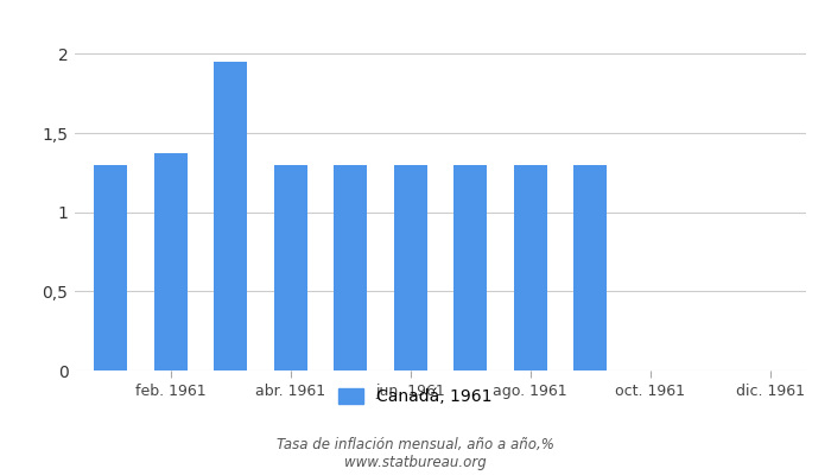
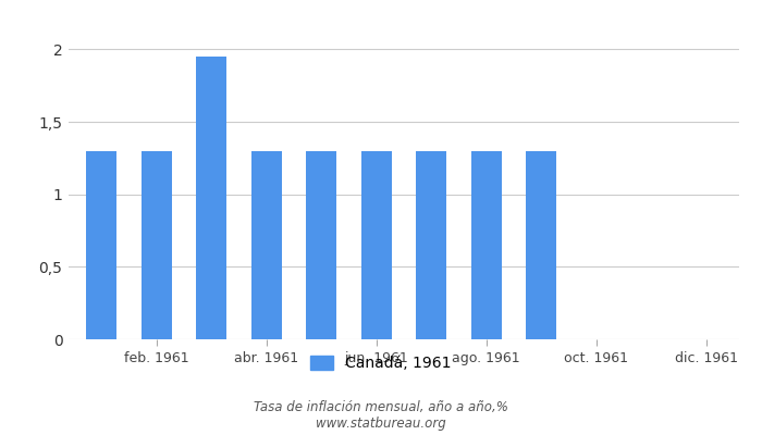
feb. 1961: 1,37 -> 1,30
